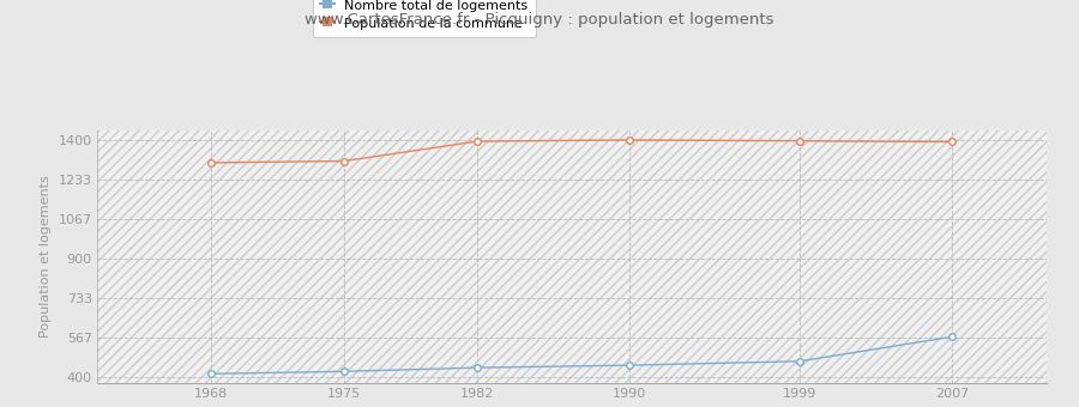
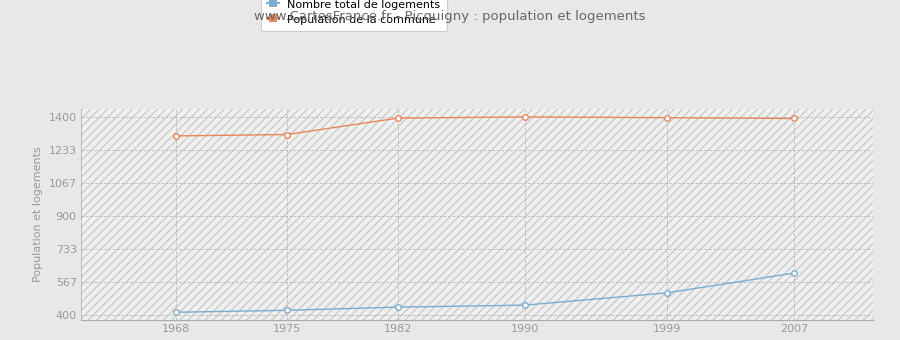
Nombre total de logements/1999: 460 -> 510
Nombre total de logements/2007: 570 -> 610
